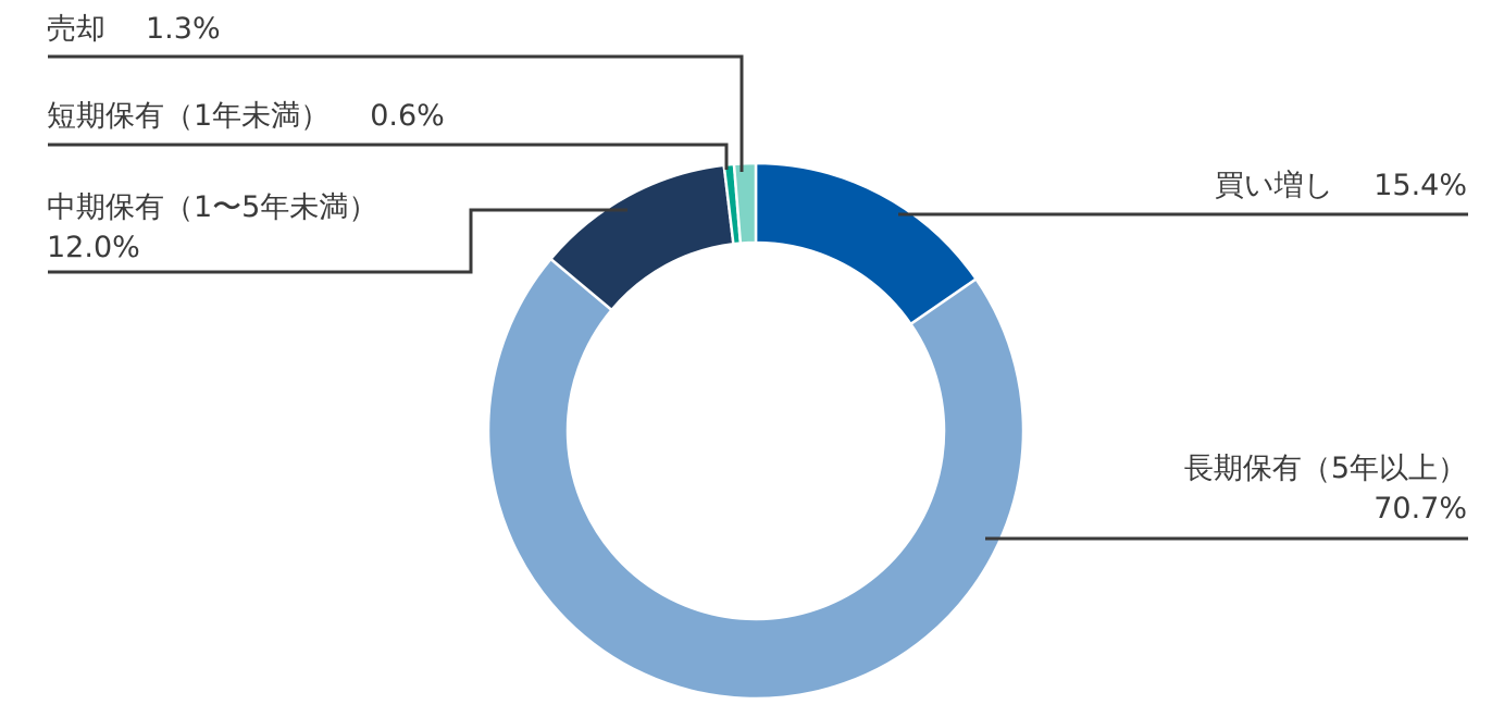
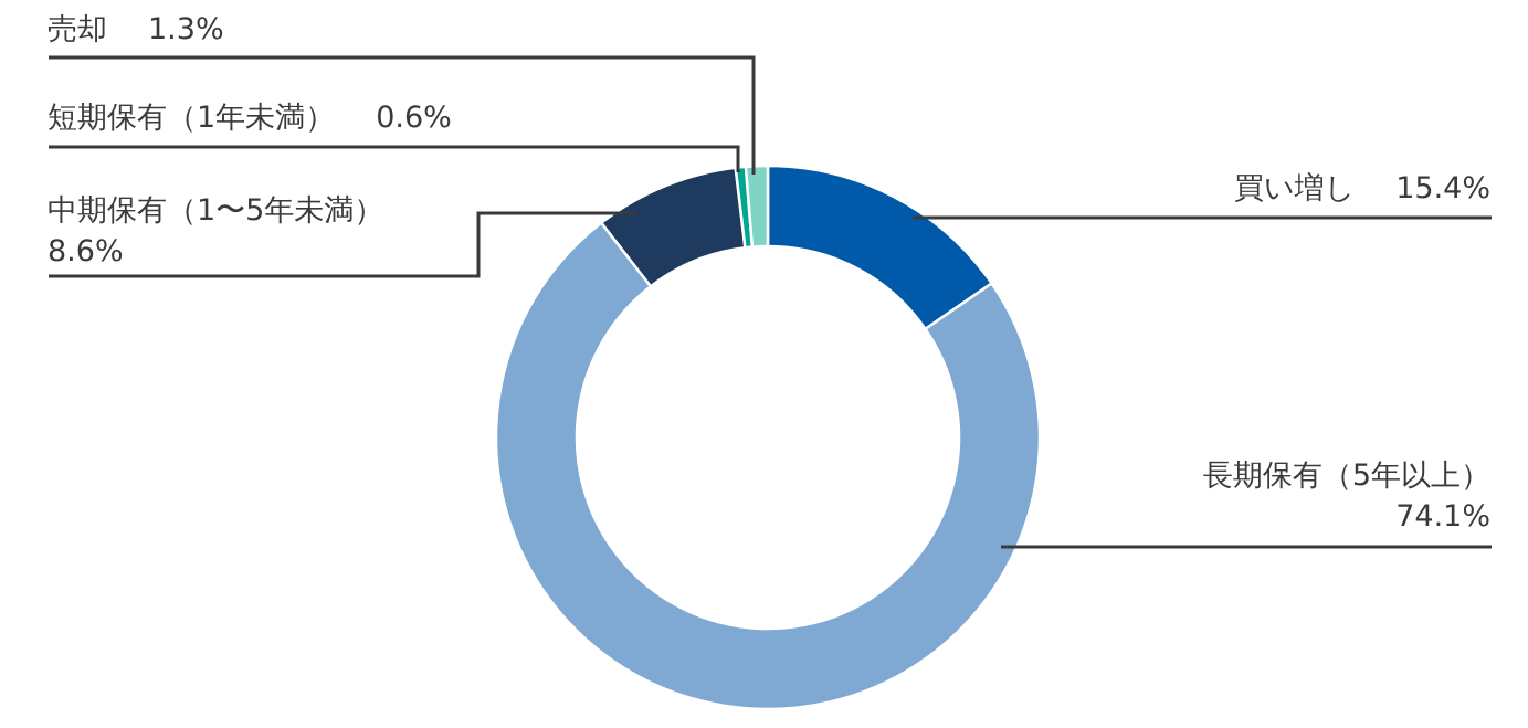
長期保有（5年以上）: 70.7% -> 74.1%
中期保有（1〜5年未満）: 12.0% -> 8.6%
